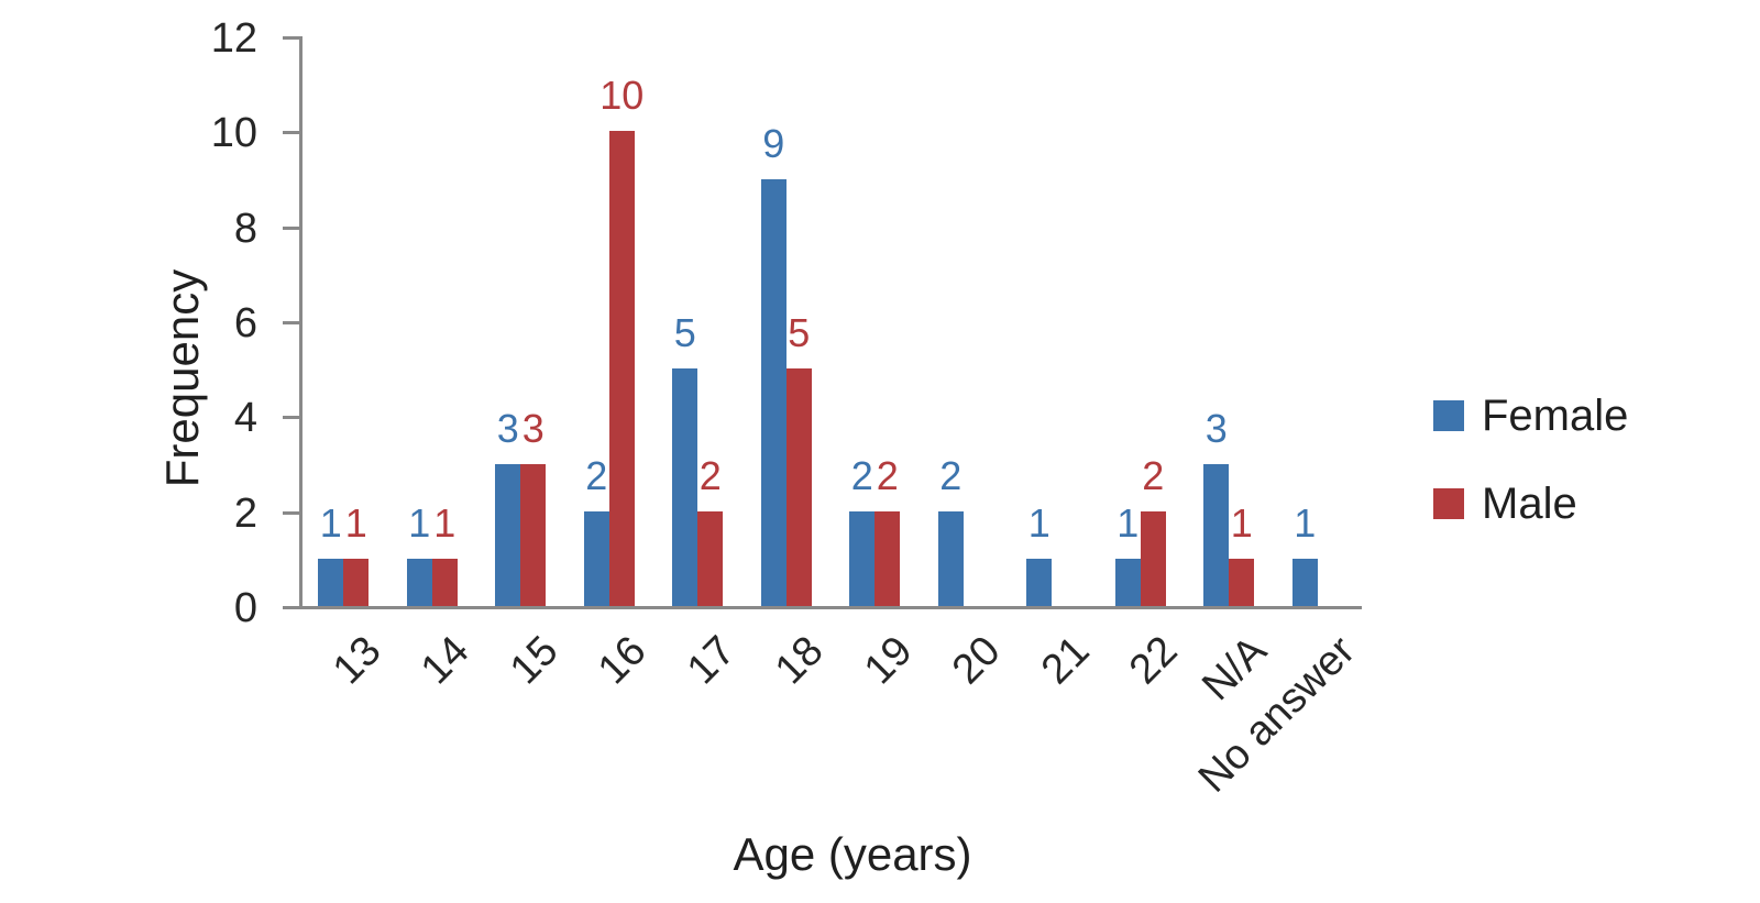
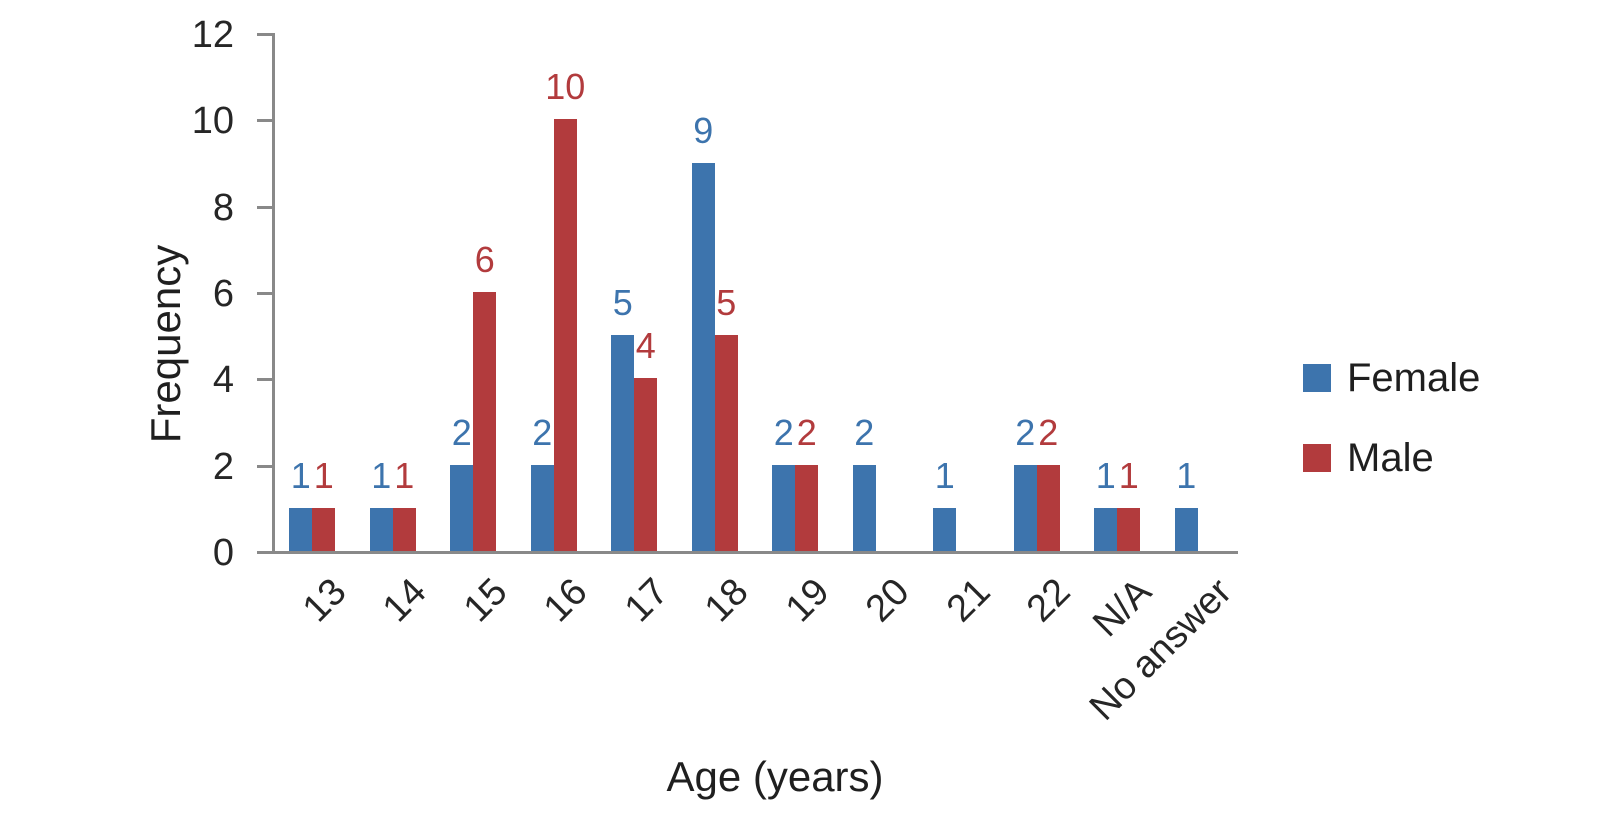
Female/15: 3 -> 2
Male/15: 3 -> 6
Male/17: 2 -> 4
Female/22: 1 -> 2
Female/N/A: 3 -> 1
